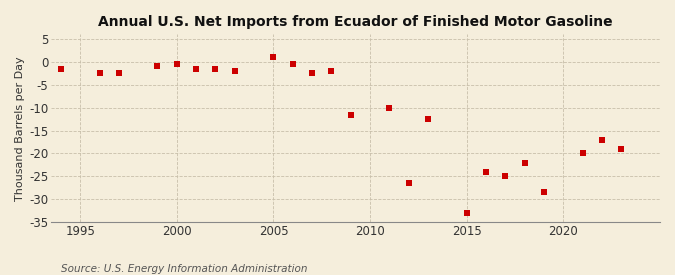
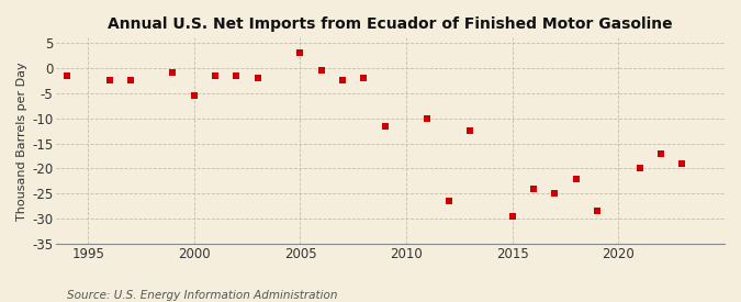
2000: -0.5 -> -5.5
2005: 1.0 -> 3.0
2015: -33.0 -> -29.5
